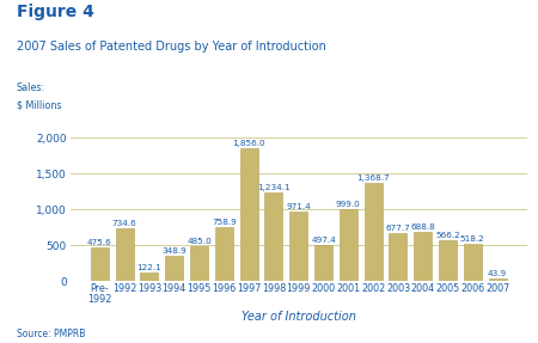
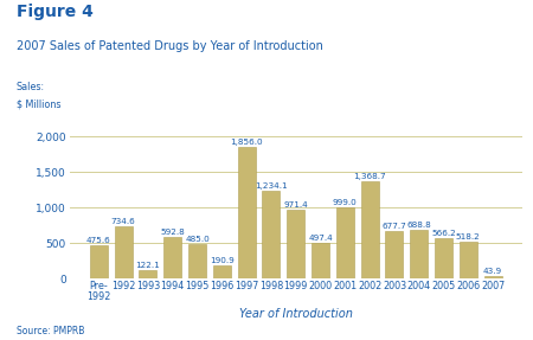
1994: 348.9 -> 592.8
1996: 758.9 -> 190.9
